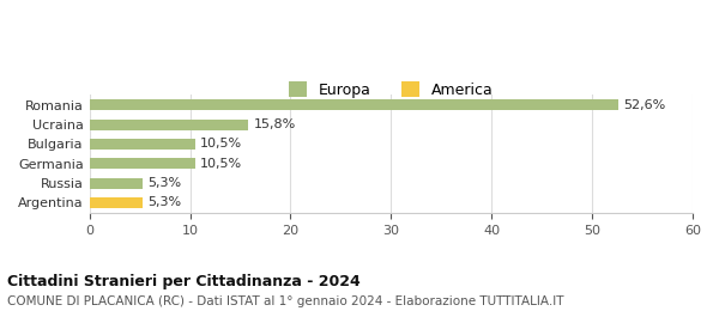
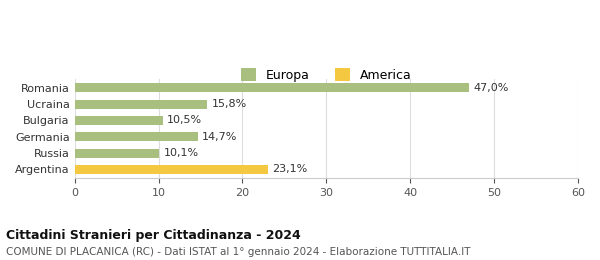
Romania: 52,6% -> 47,0%
Germania: 10,5% -> 14,7%
Russia: 5,3% -> 10,1%
Argentina: 5,3% -> 23,1%
